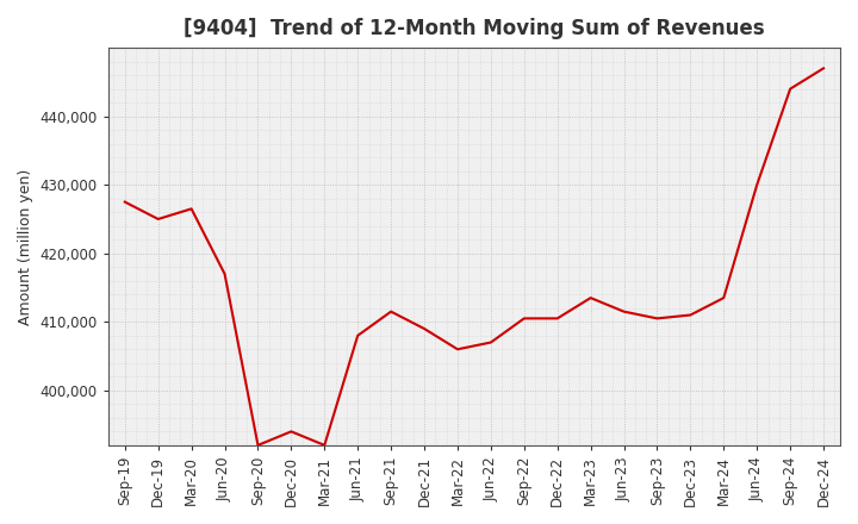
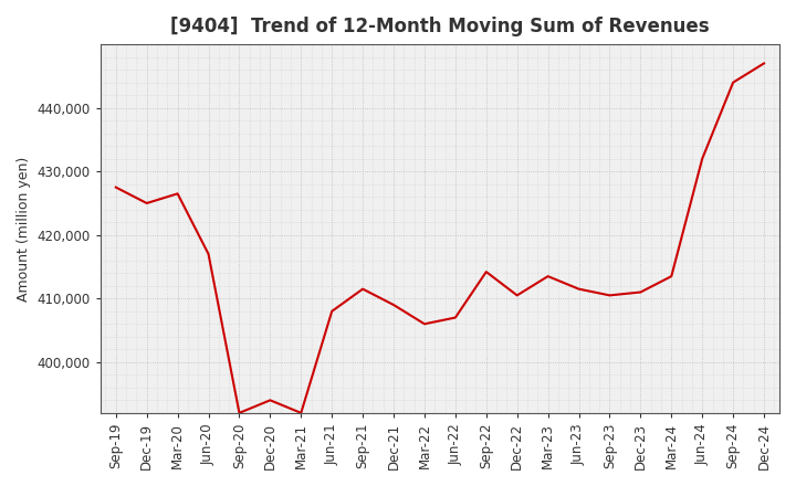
Sep-22: 410,500 -> 414,200
Jun-24: 430,000 -> 432,000
